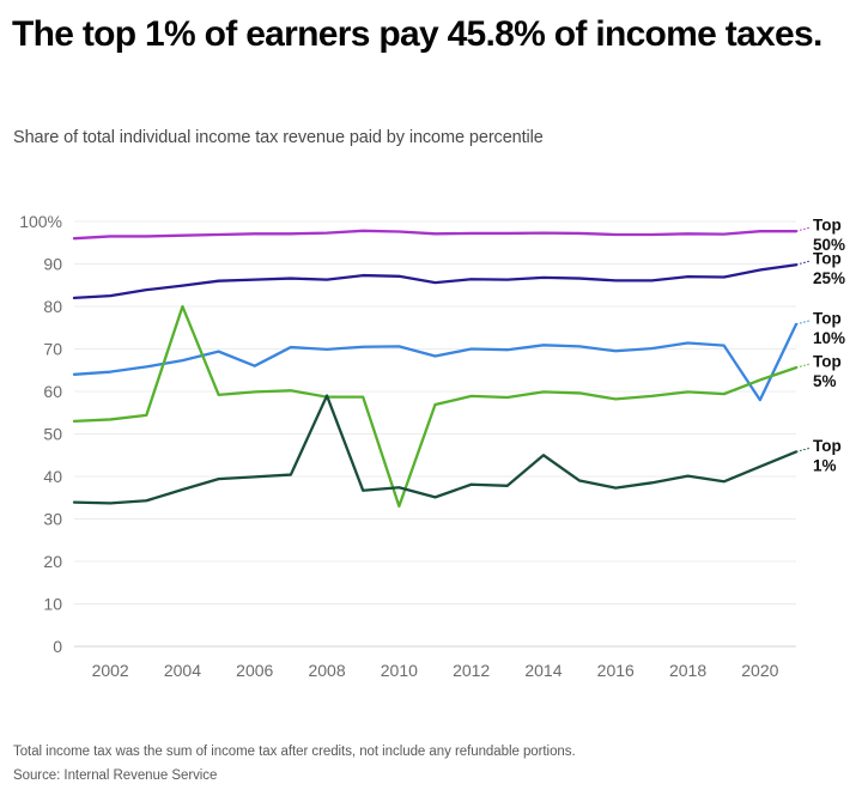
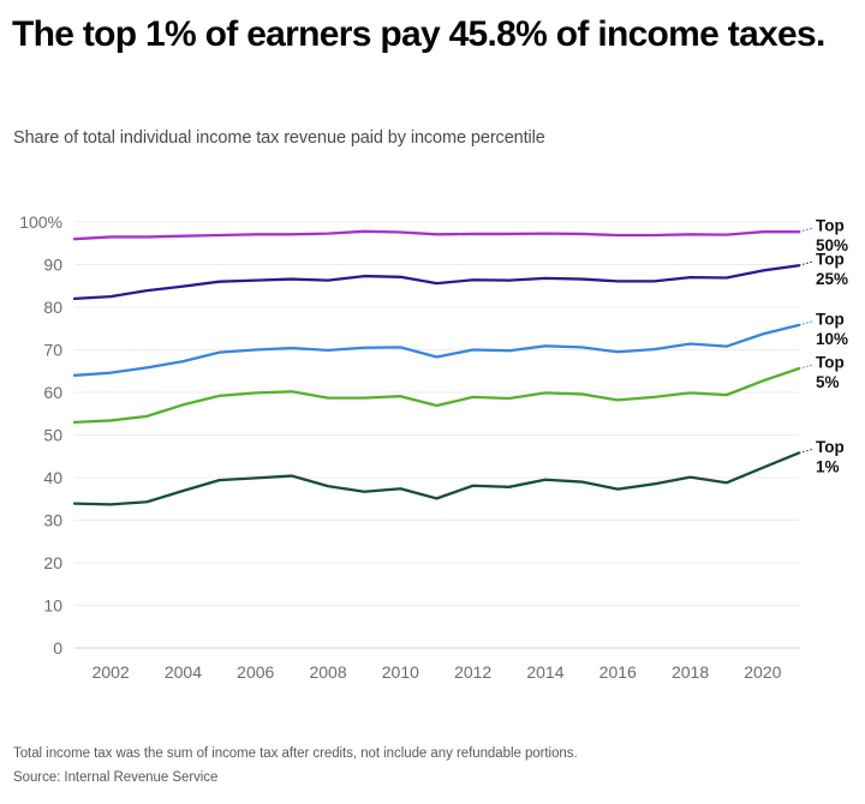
Top 5%/2004: 80% -> 57%
Top 10%/2006: 66% -> 70%
Top 1%/2008: 59% -> 38%
Top 5%/2010: 33% -> 59%
Top 1%/2014: 45% -> 40%
Top 10%/2020: 58% -> 74%
